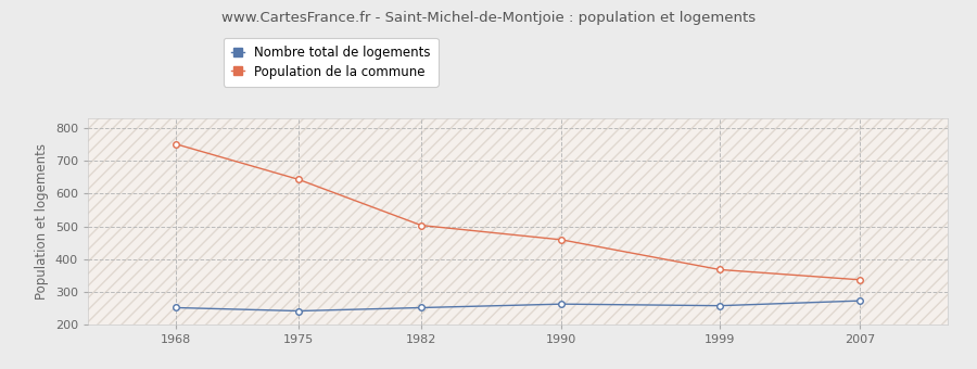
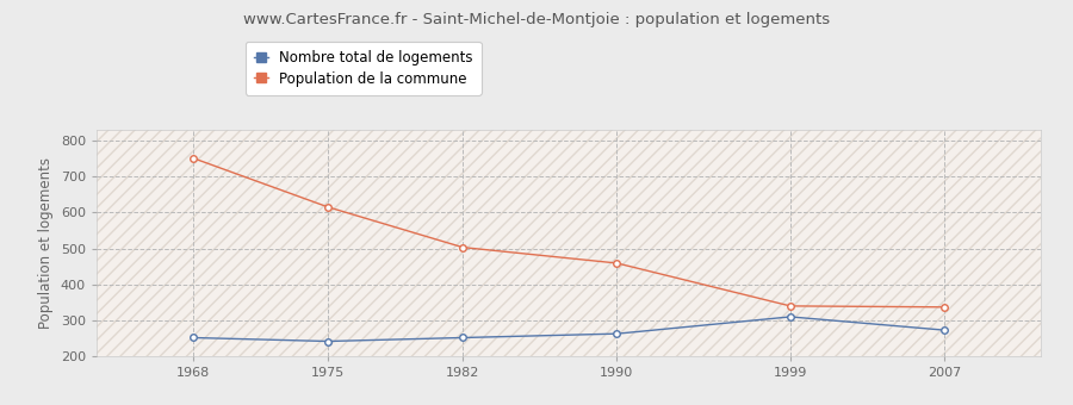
Population de la commune/1975: 643 -> 615
Nombre total de logements/1999: 258 -> 310
Population de la commune/1999: 368 -> 340
